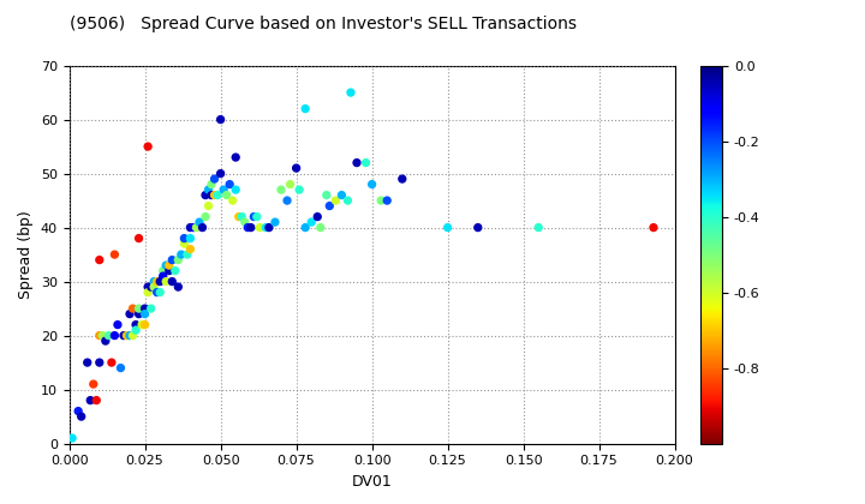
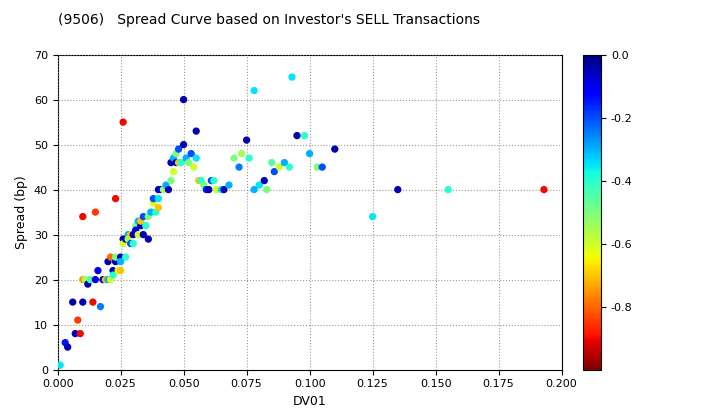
0.125: 40 -> 34
